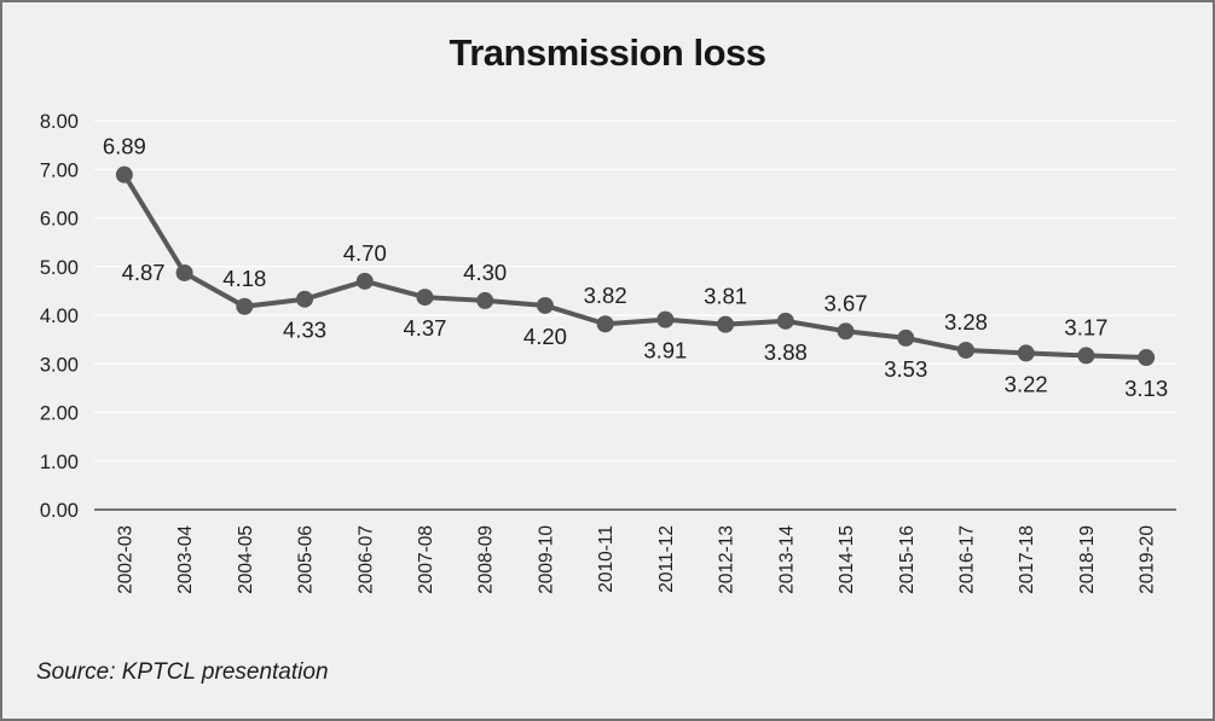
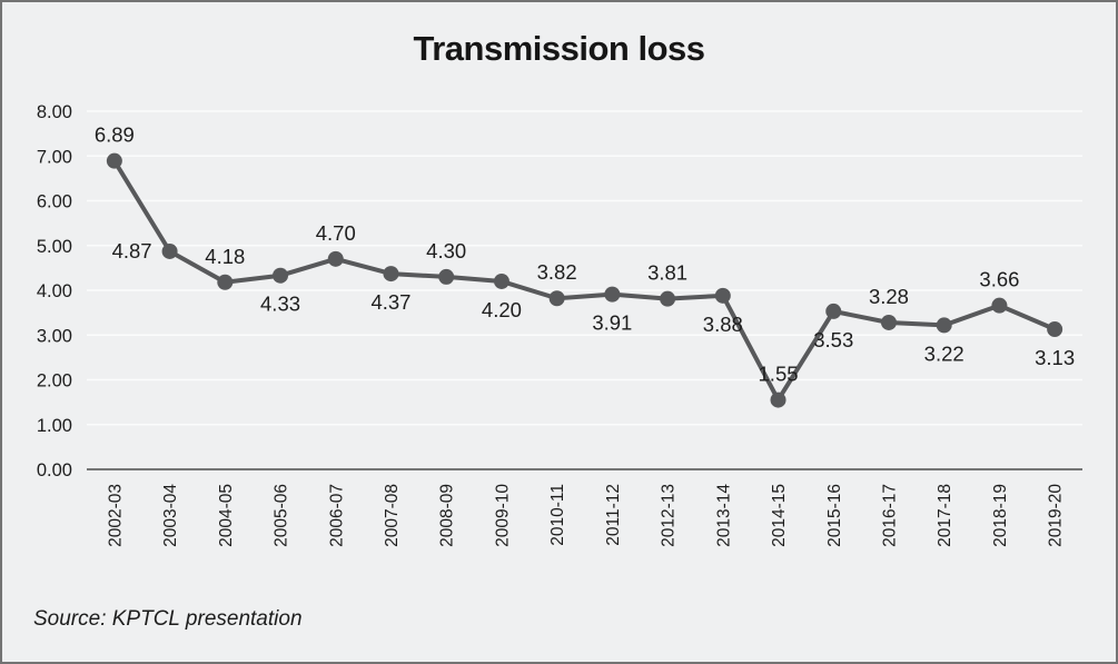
2014-15: 3.67 -> 1.55
2018-19: 3.17 -> 3.66
